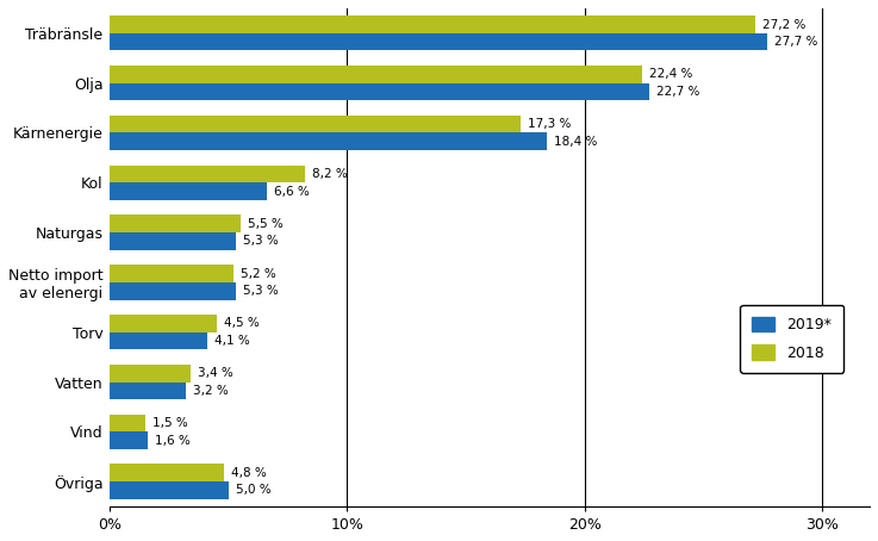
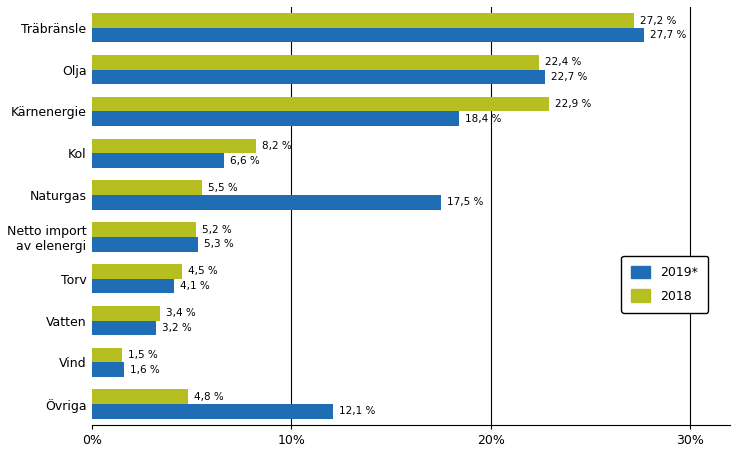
2018/Kärnenergie: 17,3 -> 22,9
2019*/Naturgas: 5,3 -> 17,5
2019*/Övriga: 5,0 -> 12,1
